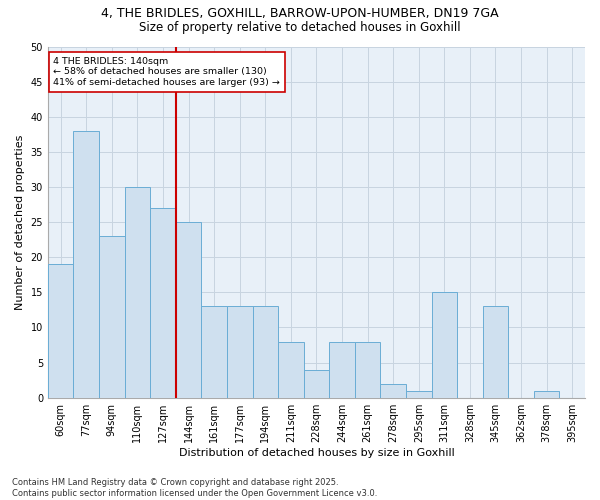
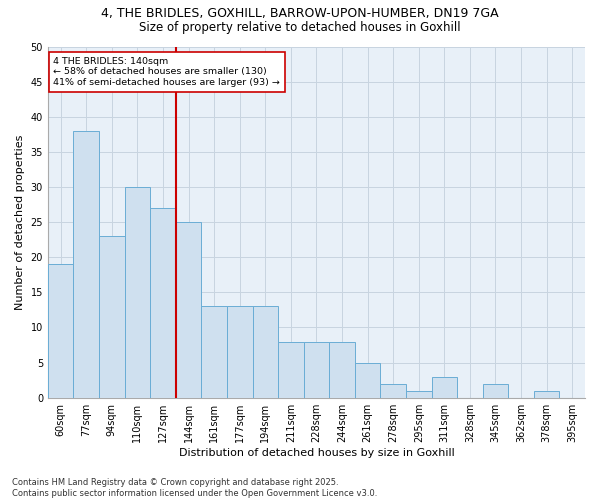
228sqm: 4 -> 8
261sqm: 8 -> 5
311sqm: 15 -> 3
345sqm: 13 -> 2
